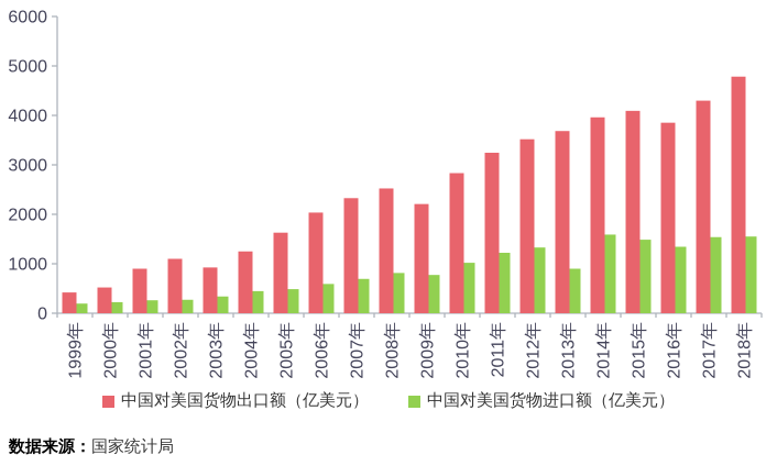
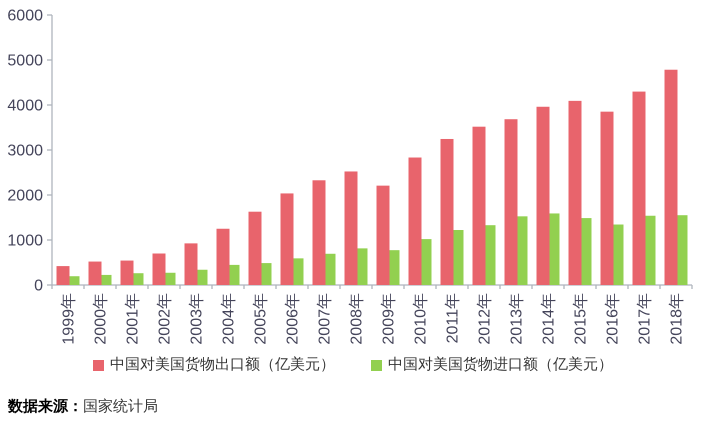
中国对美国货物出口额（亿美元）/2001年: 900 -> 500
中国对美国货物出口额（亿美元）/2002年: 1100 -> 700
中国对美国货物进口额（亿美元）/2013年: 900 -> 1500
